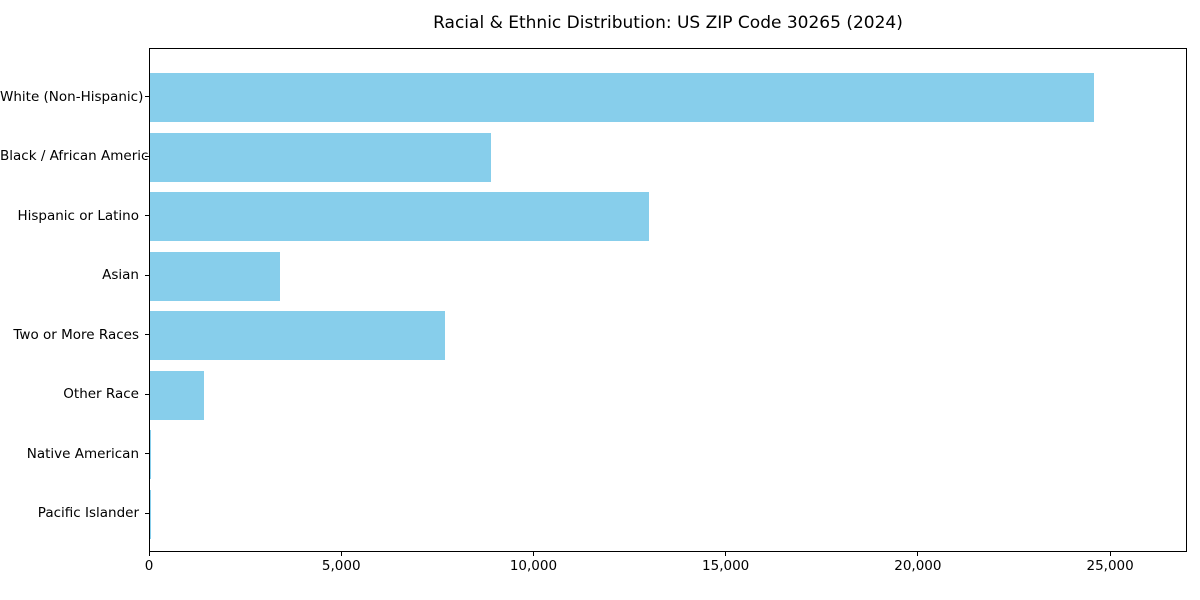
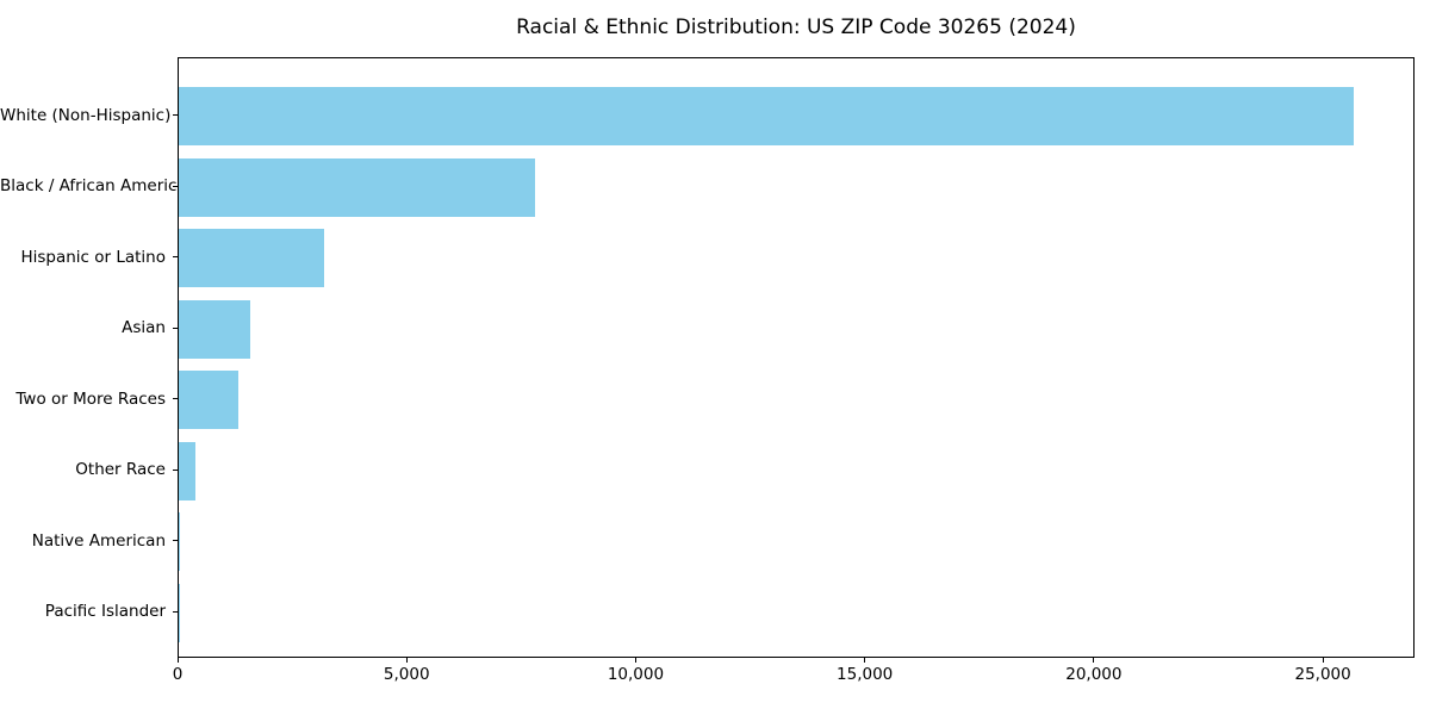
White (Non-Hispanic): 24600 -> 25700
Black / African American: 8900 -> 7800
Hispanic or Latino: 13000 -> 3200
Asian: 3400 -> 1600
Two or More Races: 7700 -> 1300
Other Race: 1400 -> 400
